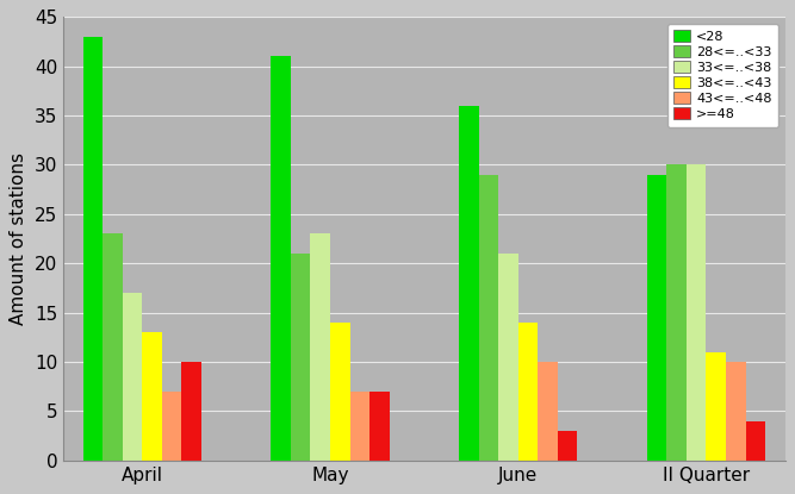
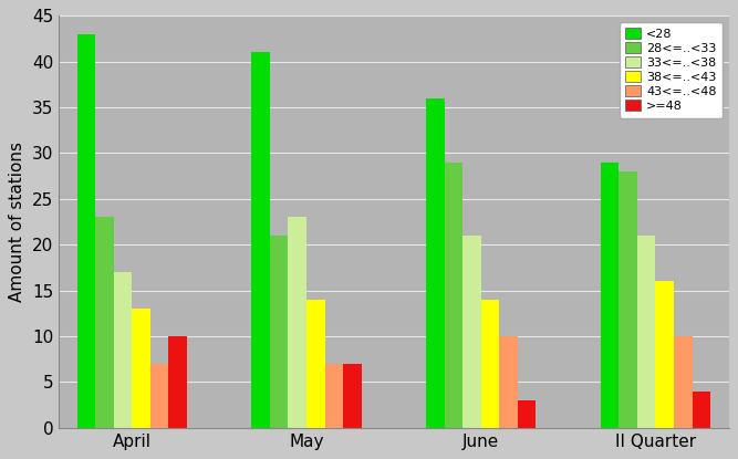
28<=..<33/II Quarter: 30 -> 28
33<=..<38/II Quarter: 30 -> 21
38<=..<43/II Quarter: 11 -> 16
